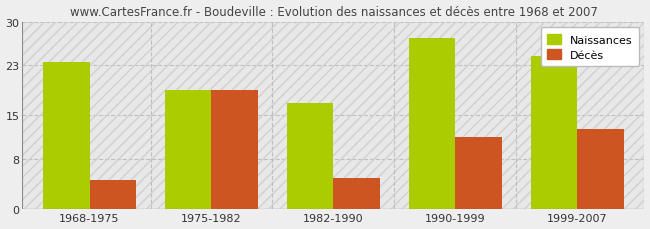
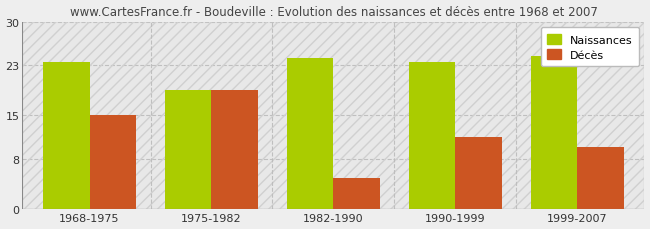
Décès/1968-1975: 4.6 -> 15.0
Naissances/1982-1990: 17.0 -> 24.2
Naissances/1990-1999: 27.4 -> 23.5
Décès/1999-2007: 12.8 -> 10.0
